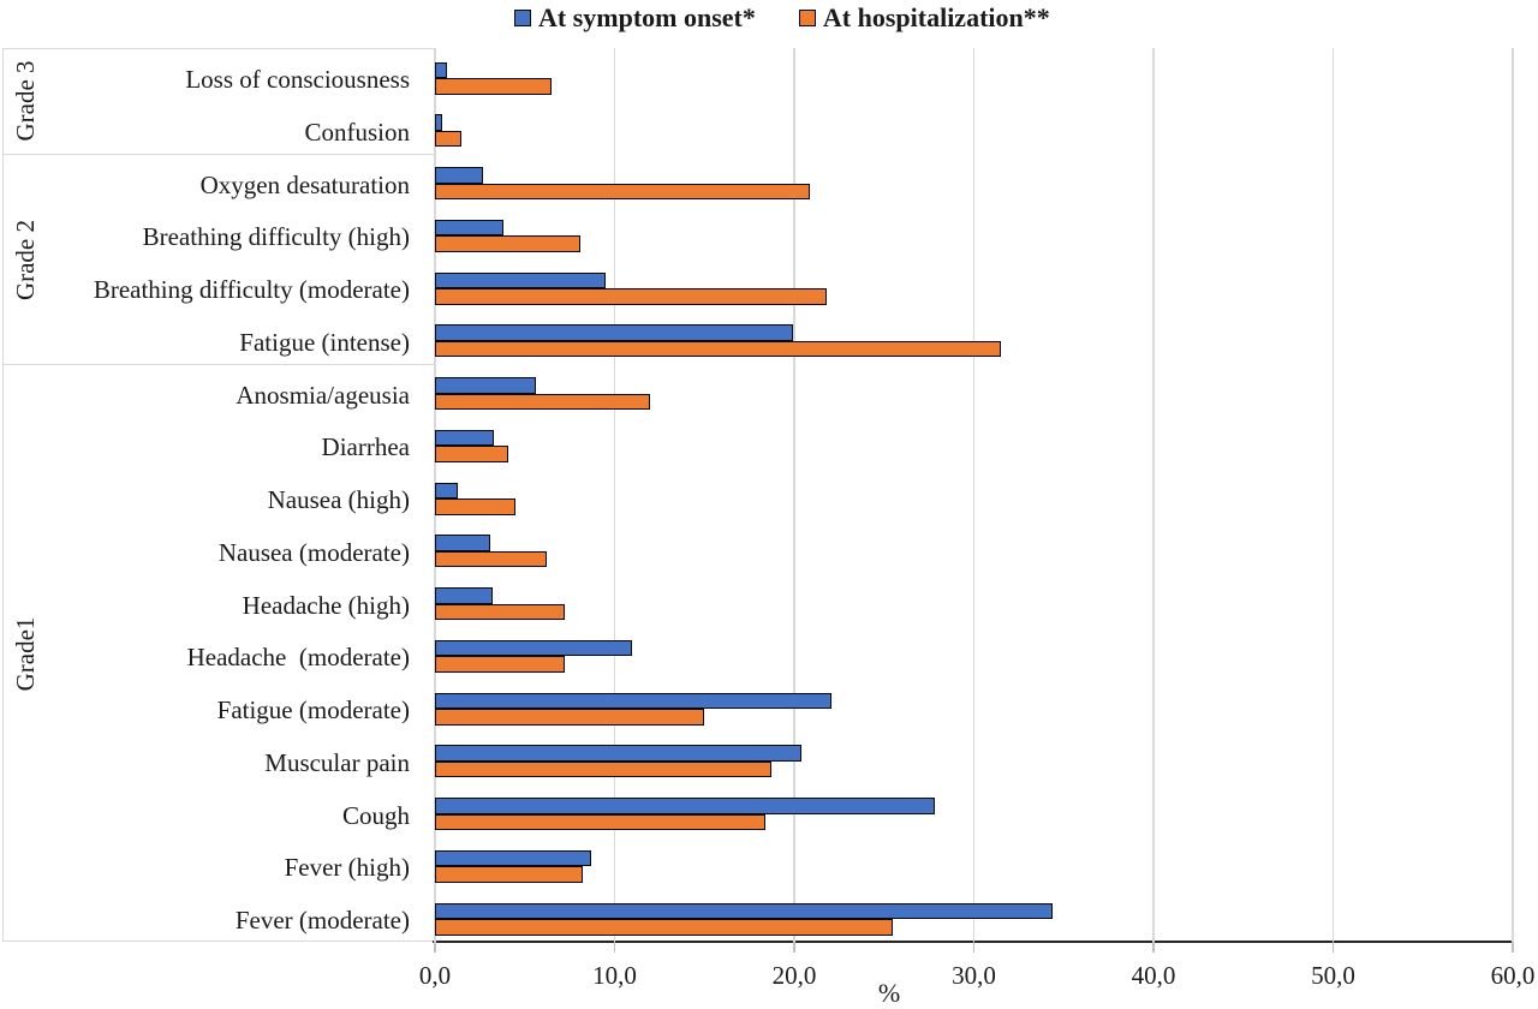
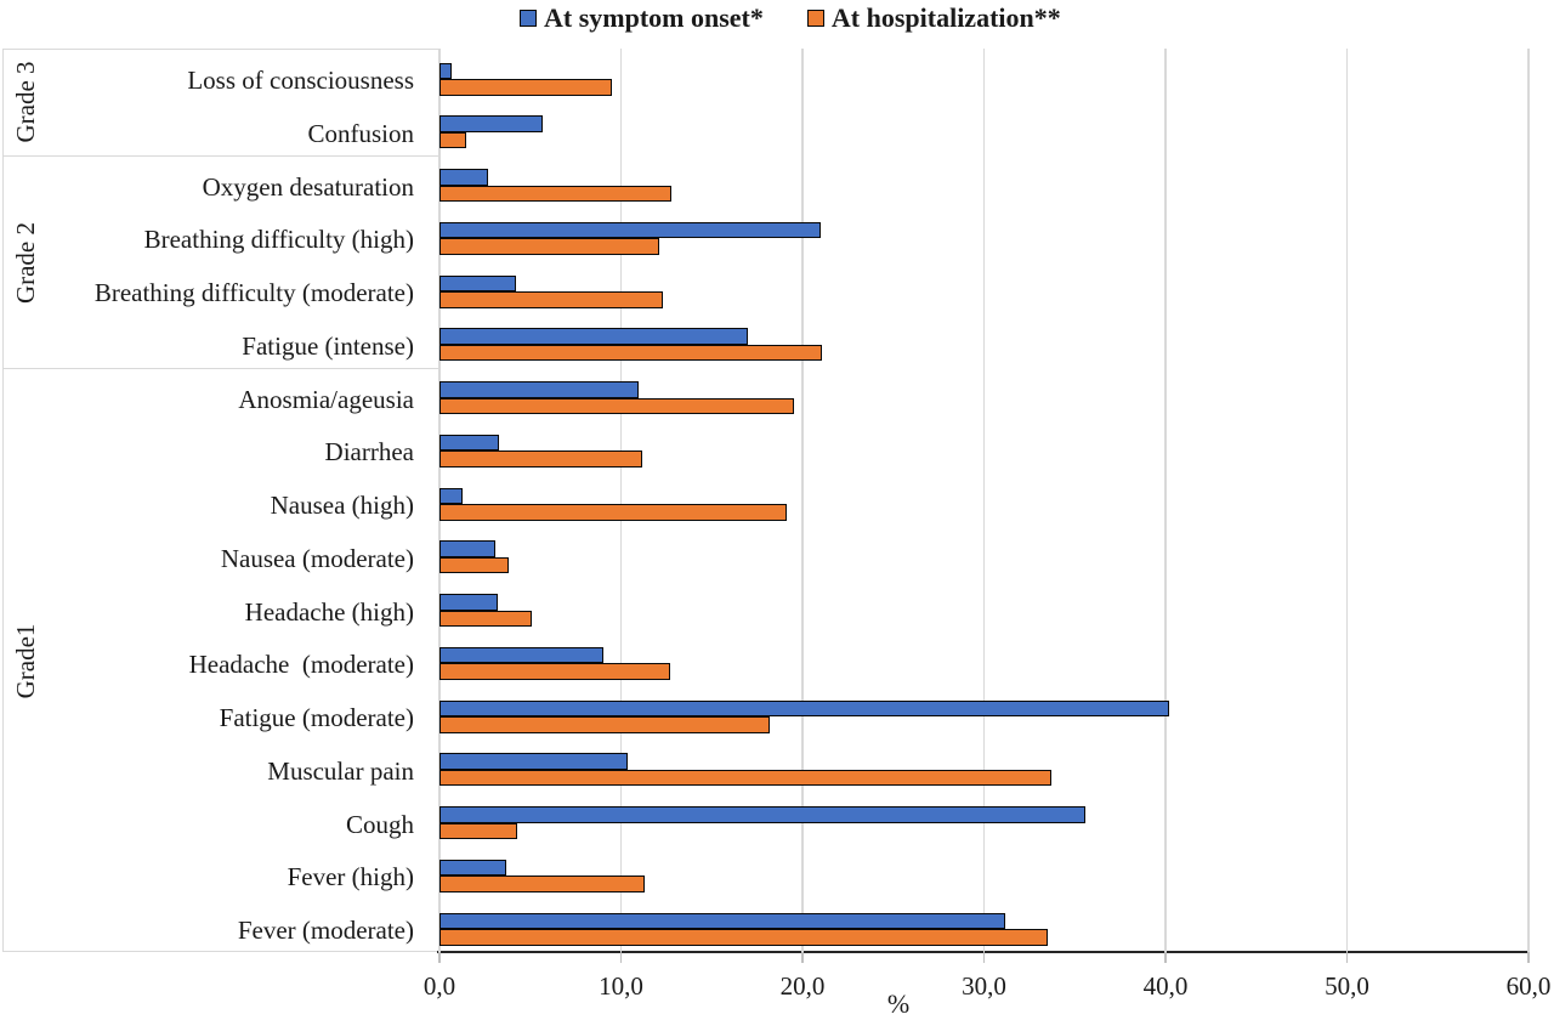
At hospitalization**/Loss of consciousness: 6,5 -> 9,5
At symptom onset*/Confusion: 0,4 -> 5,7
At hospitalization**/Oxygen desaturation: 20,9 -> 12,8
At symptom onset*/Breathing difficulty (high): 3,8 -> 21,0
At hospitalization**/Breathing difficulty (high): 8,1 -> 12,1
At symptom onset*/Breathing difficulty (moderate): 9,5 -> 4,2
At hospitalization**/Breathing difficulty (moderate): 21,8 -> 12,3
At symptom onset*/Fatigue (intense): 19,9 -> 17,0
At hospitalization**/Fatigue (intense): 31,5 -> 21,1
At symptom onset*/Anosmia/ageusia: 5,6 -> 11,0
At hospitalization**/Anosmia/ageusia: 12,0 -> 19,5
At hospitalization**/Diarrhea: 4,1 -> 11,2
At hospitalization**/Nausea (high): 4,5 -> 19,1
At hospitalization**/Nausea (moderate): 6,2 -> 3,8
At hospitalization**/Headache (high): 7,2 -> 5,1
At symptom onset*/Headache (moderate): 11,0 -> 9,0
At hospitalization**/Headache (moderate): 7,2 -> 12,7
At symptom onset*/Fatigue (moderate): 22,1 -> 40,2
At hospitalization**/Fatigue (moderate): 15,0 -> 18,2
At symptom onset*/Muscular pain: 20,4 -> 10,4
At hospitalization**/Muscular pain: 18,7 -> 33,7
At symptom onset*/Cough: 27,8 -> 35,6
At hospitalization**/Cough: 18,4 -> 4,3
At symptom onset*/Fever (high): 8,7 -> 3,7
At hospitalization**/Fever (high): 8,2 -> 11,3
At symptom onset*/Fever (moderate): 34,4 -> 31,2
At hospitalization**/Fever (moderate): 25,5 -> 33,5
